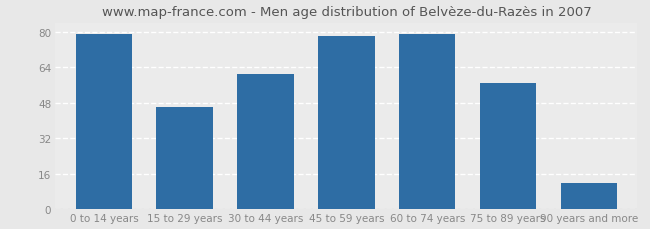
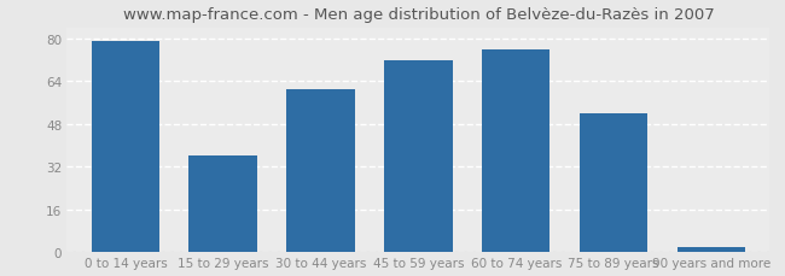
15 to 29 years: 46 -> 36
45 to 59 years: 78 -> 72
60 to 74 years: 79 -> 76
75 to 89 years: 57 -> 52
90 years and more: 12 -> 2
